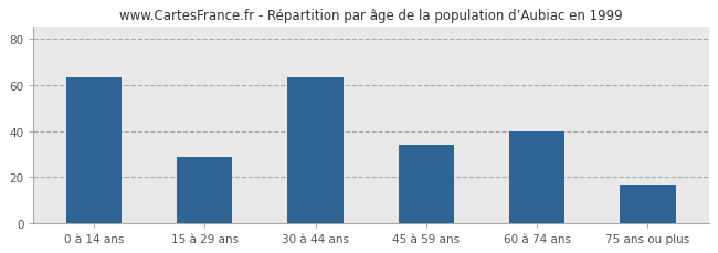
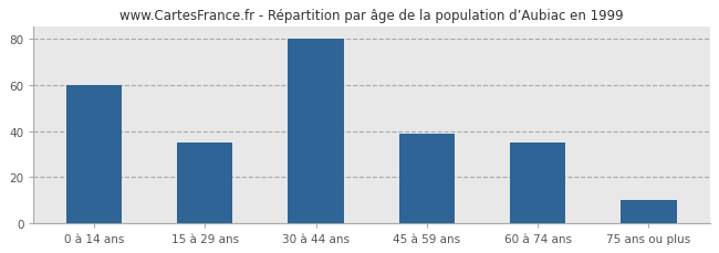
0 à 14 ans: 63 -> 60
15 à 29 ans: 29 -> 35
30 à 44 ans: 63 -> 80
45 à 59 ans: 34 -> 39
60 à 74 ans: 40 -> 35
75 ans ou plus: 17 -> 10
